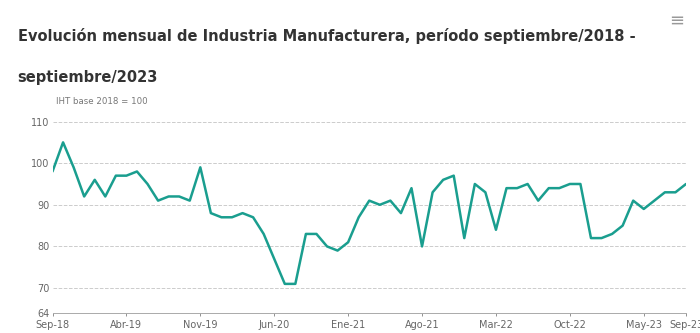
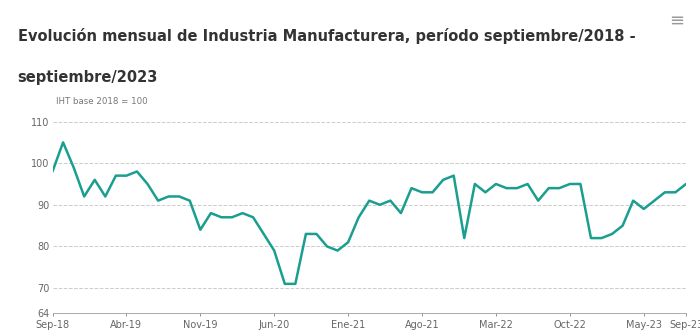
Nov-19: 99 -> 84
Jun-20: 77 -> 79
Ago-21: 80 -> 93
Mar-22: 84 -> 95
